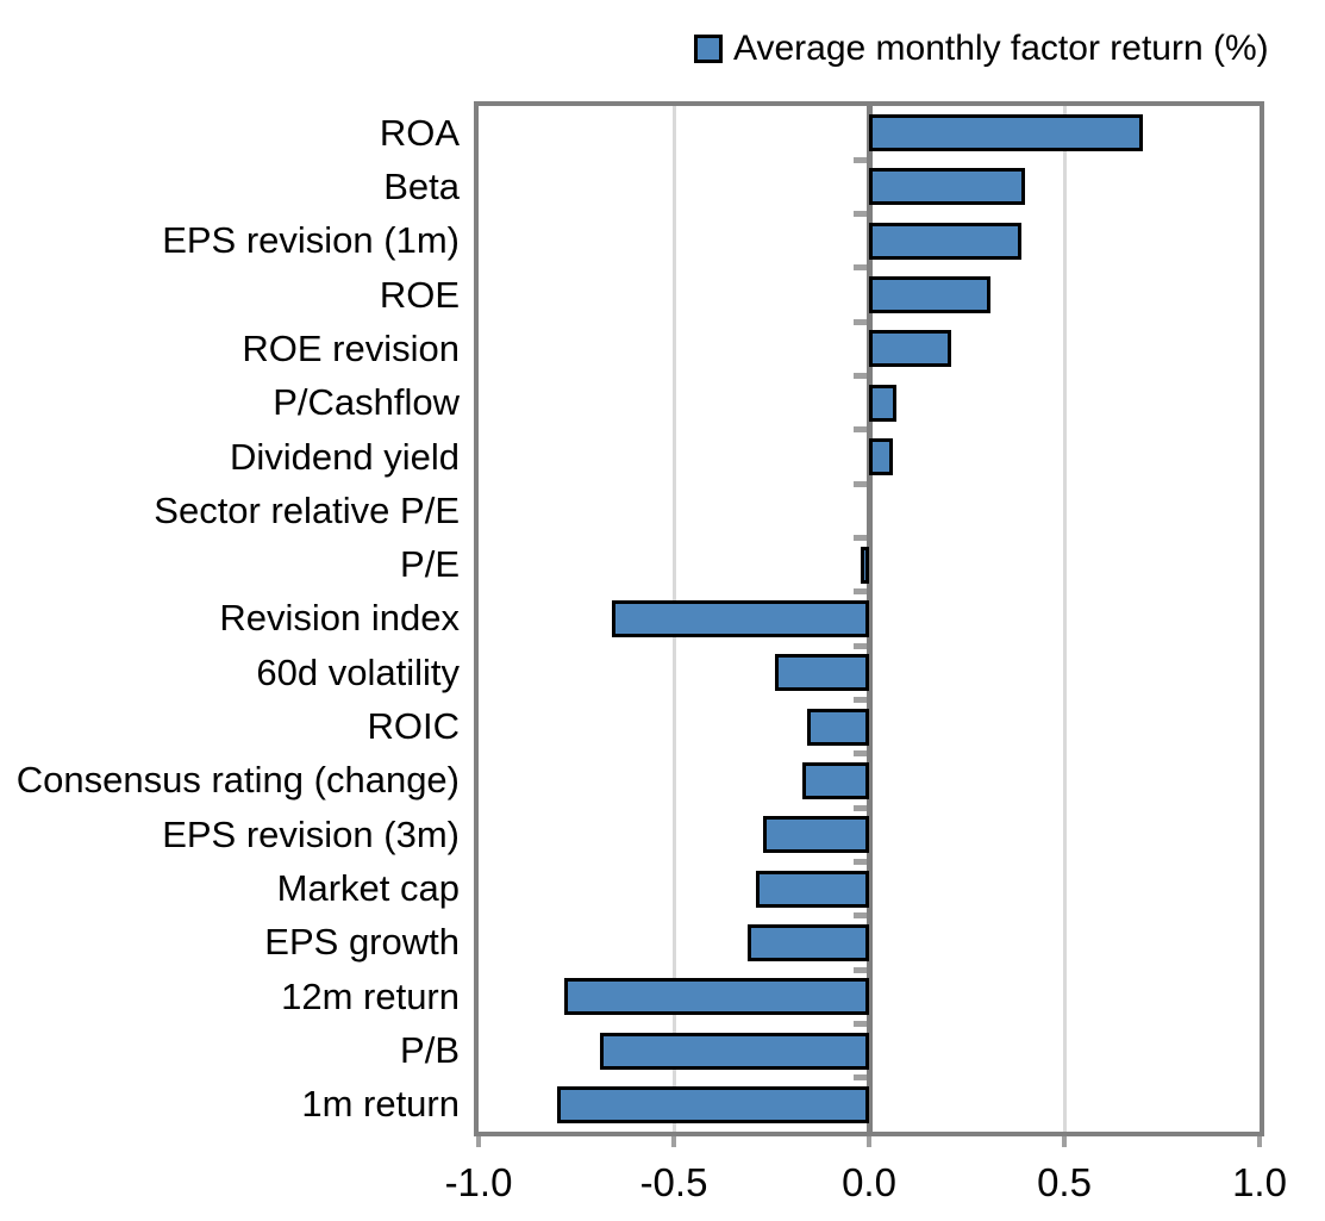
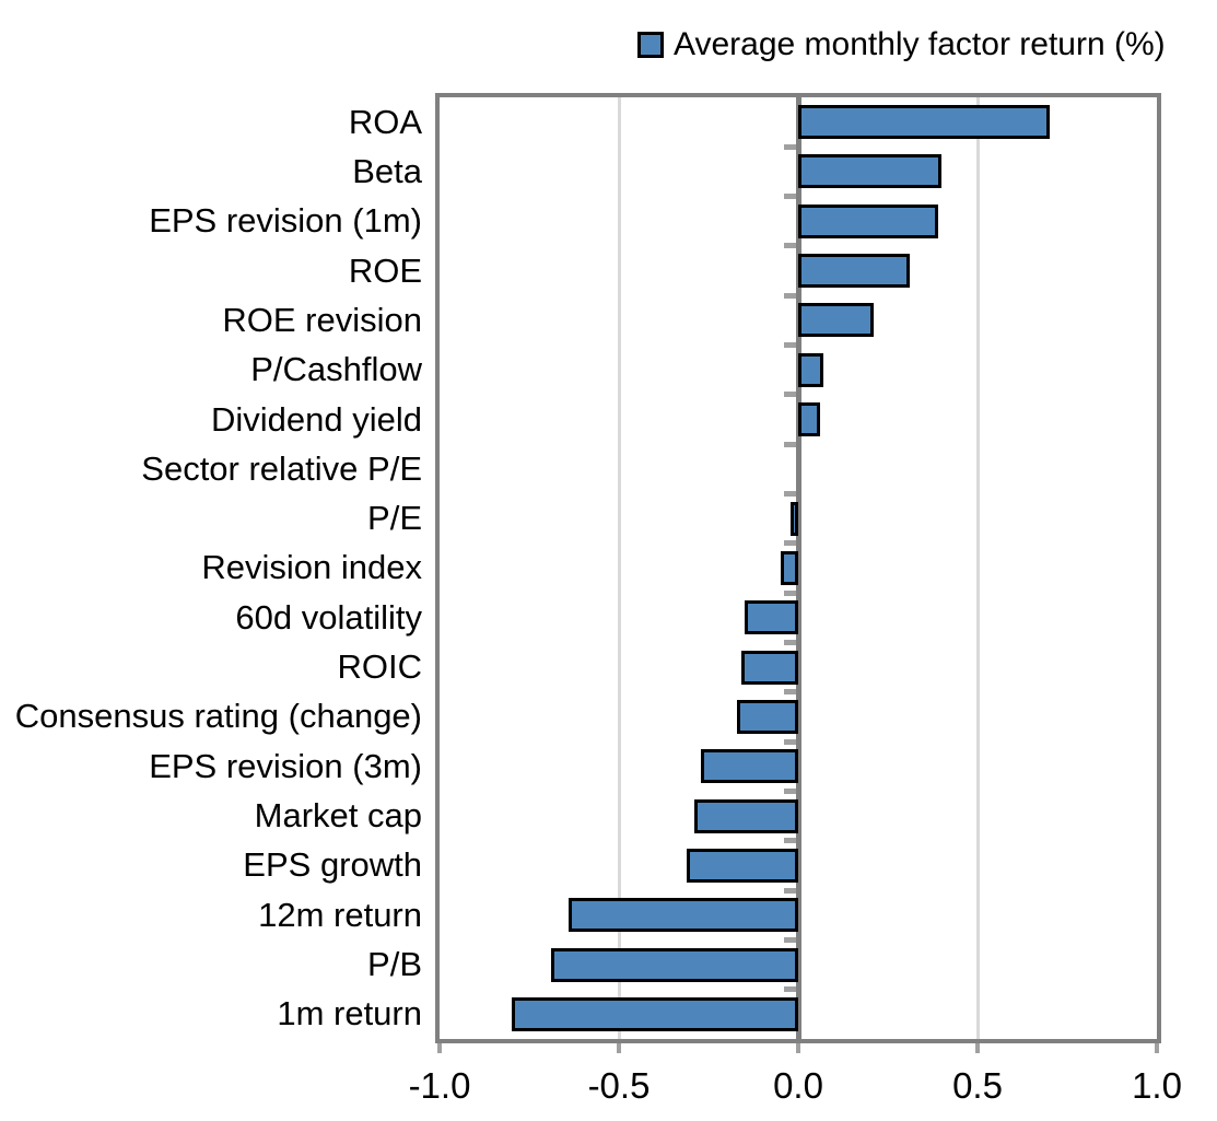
Revision index: -0.66 -> -0.05
60d volatility: -0.24 -> -0.15
12m return: -0.78 -> -0.64
